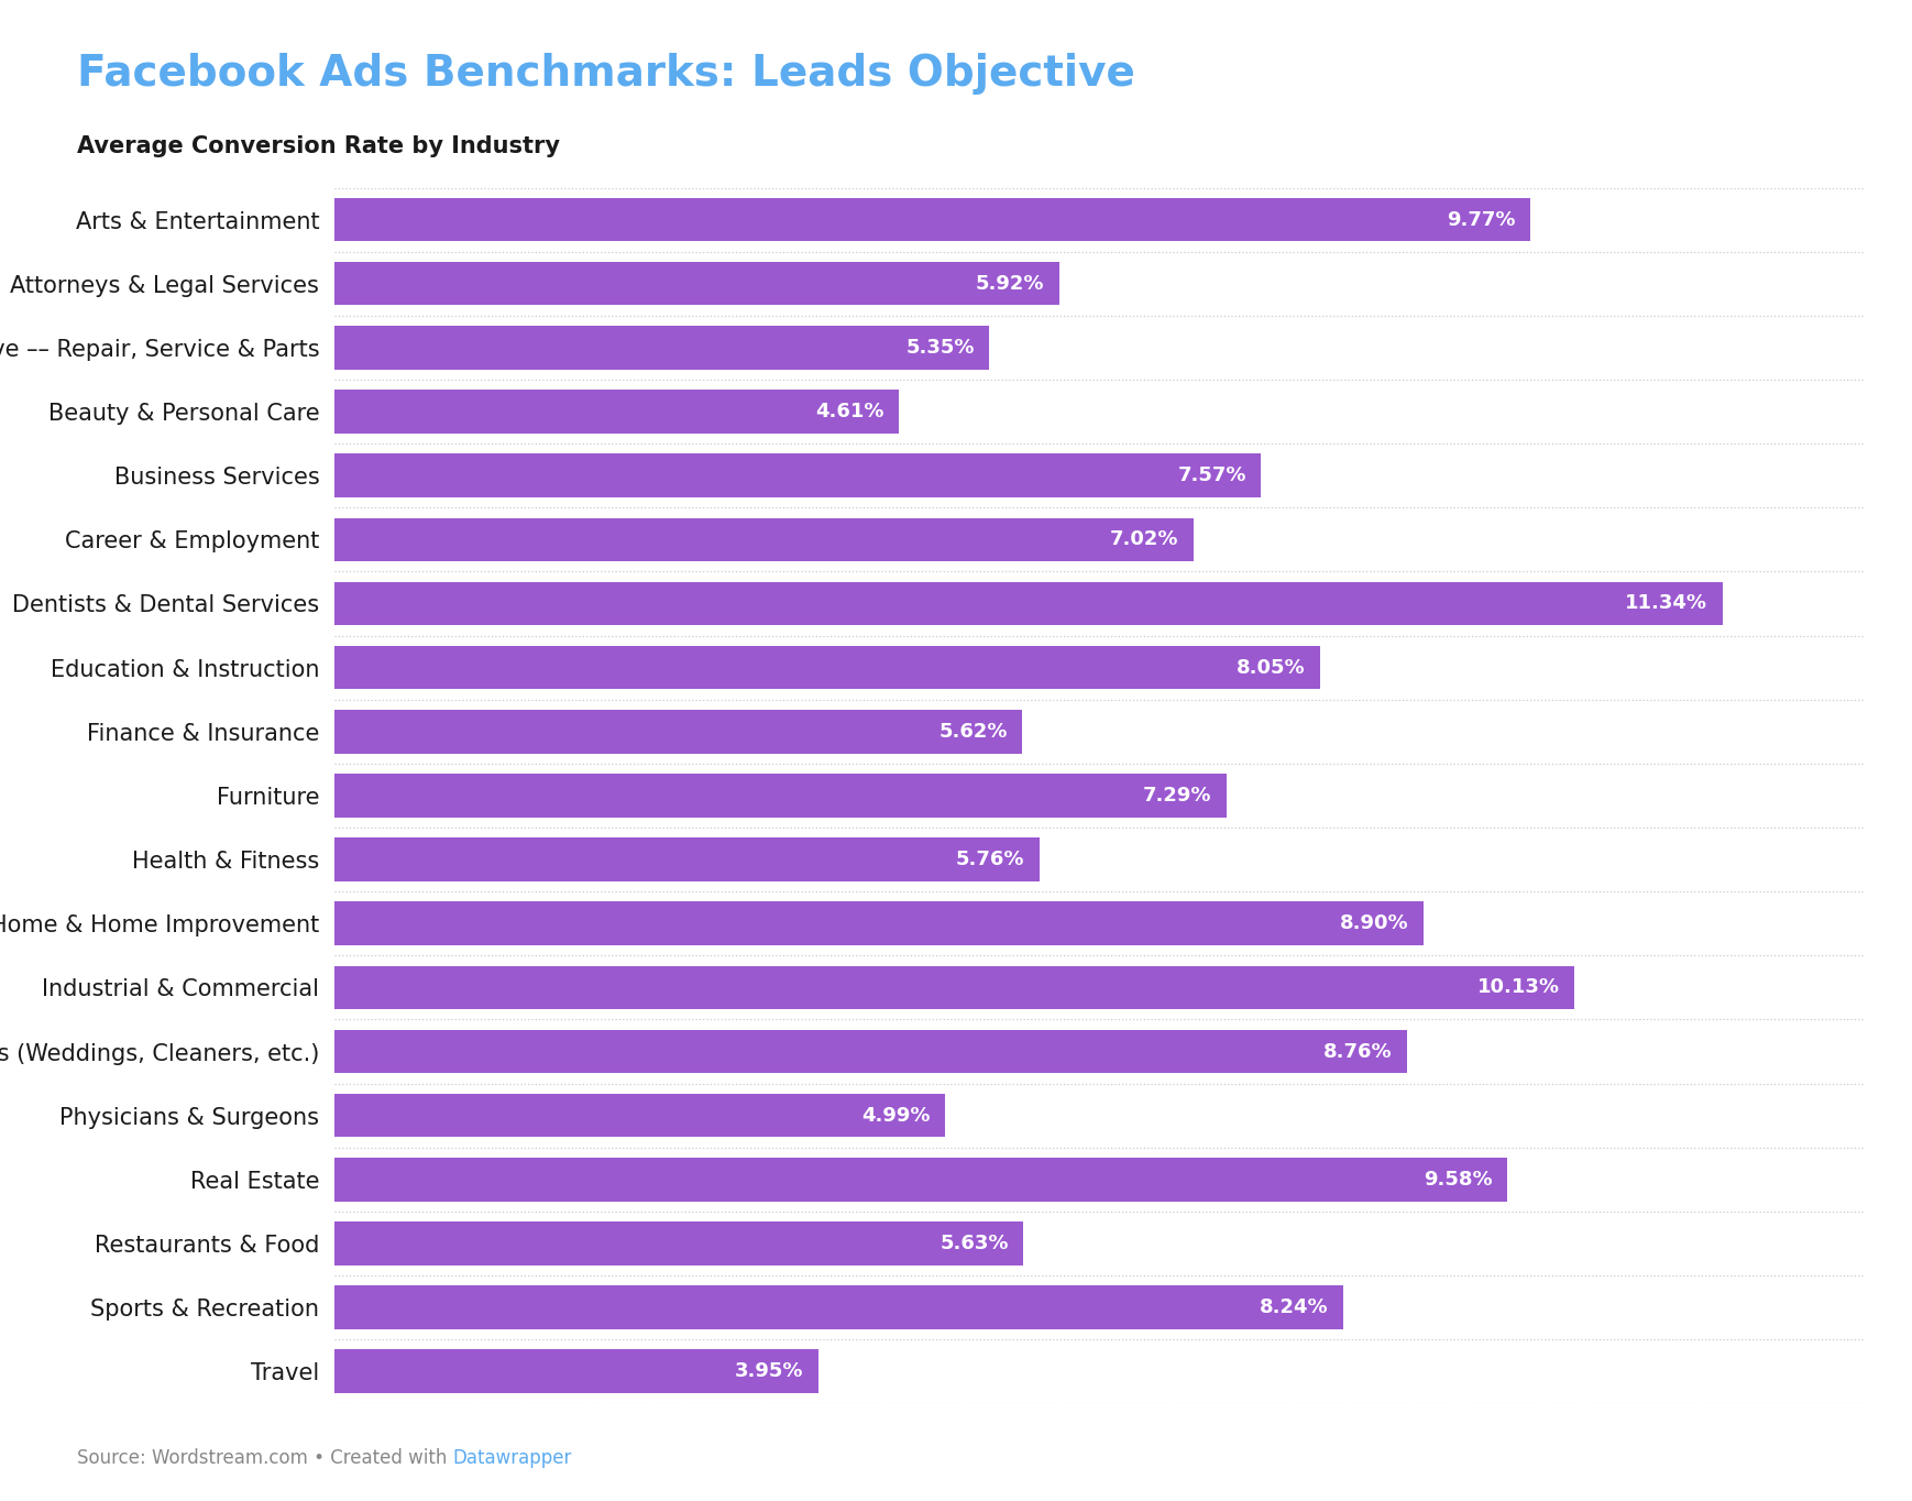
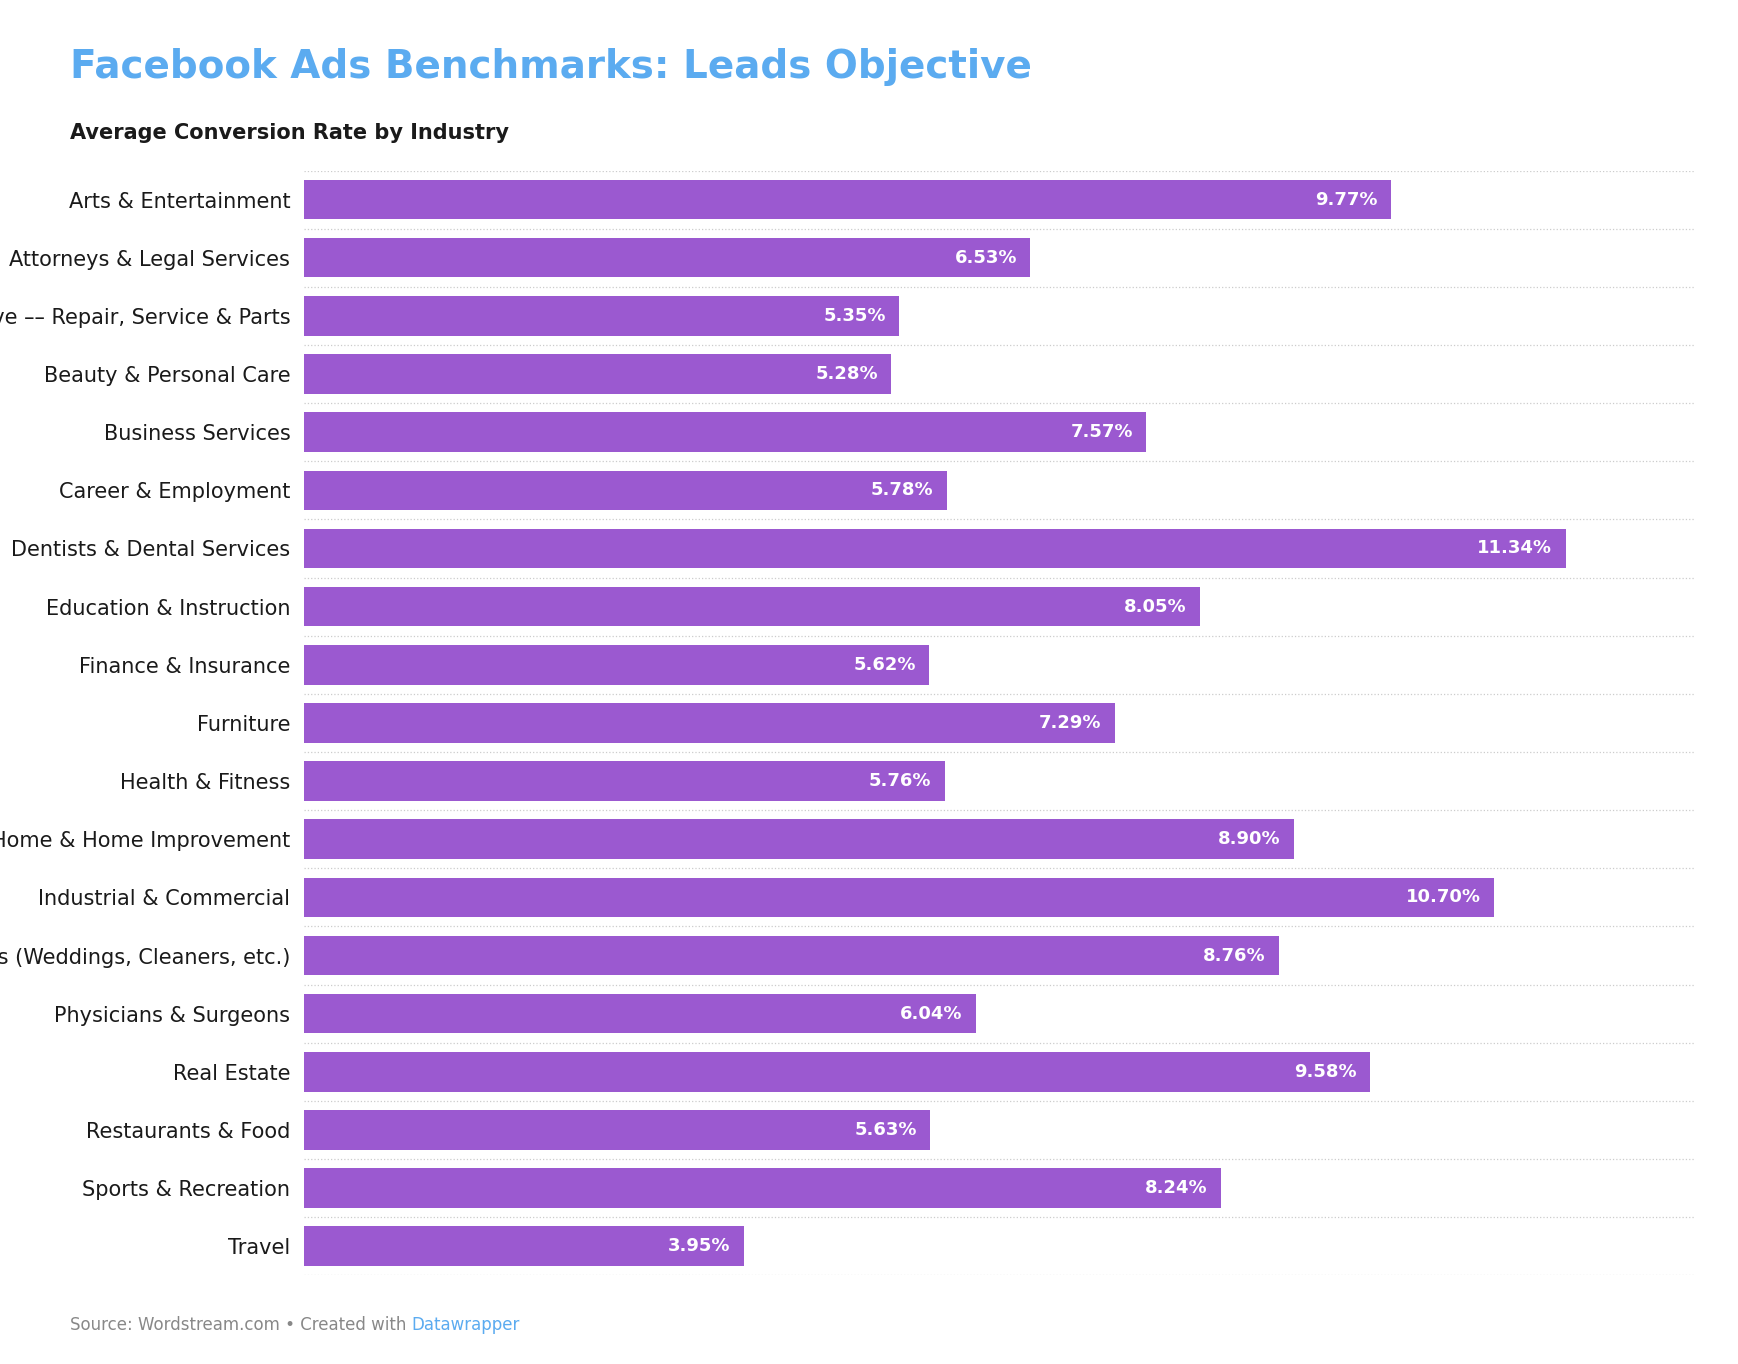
Attorneys & Legal Services: 5.92% -> 6.53%
Beauty & Personal Care: 4.61% -> 5.28%
Career & Employment: 7.02% -> 5.78%
Industrial & Commercial: 10.13% -> 10.70%
Physicians & Surgeons: 4.99% -> 6.04%
